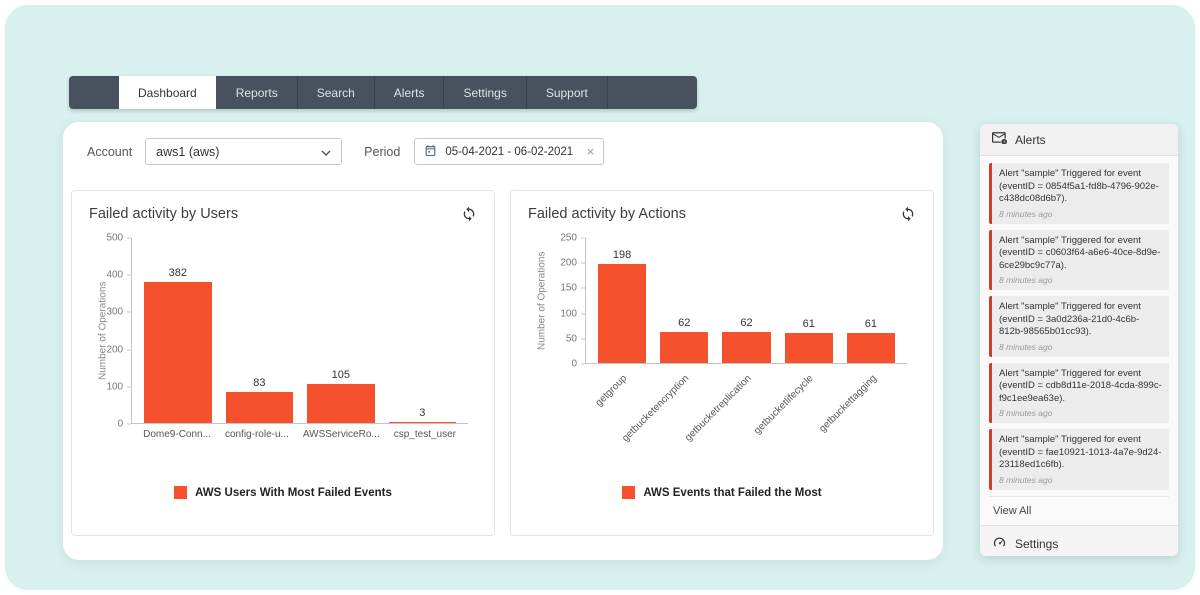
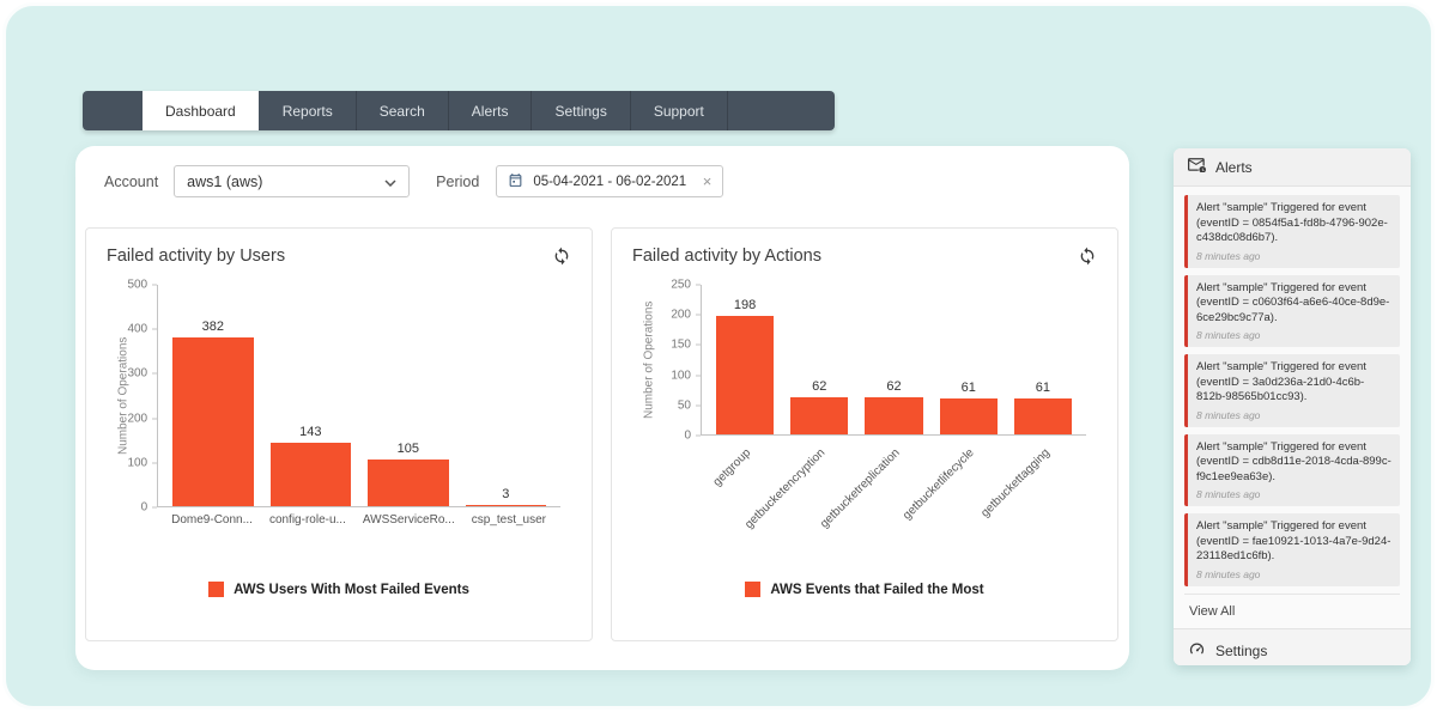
Failed activity by Users/config-role-u...: 83 -> 143
